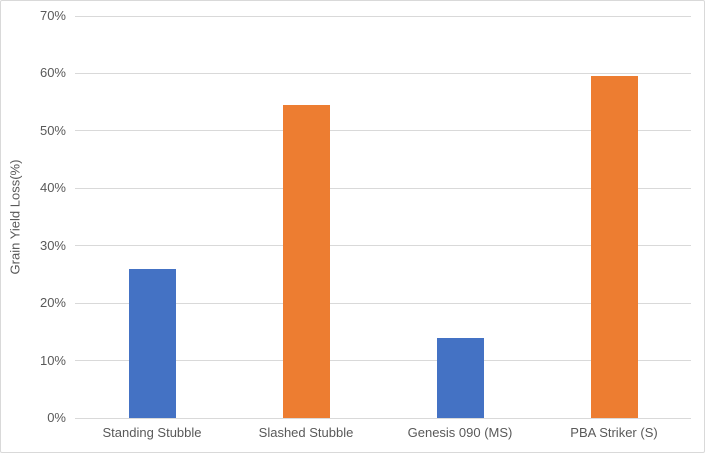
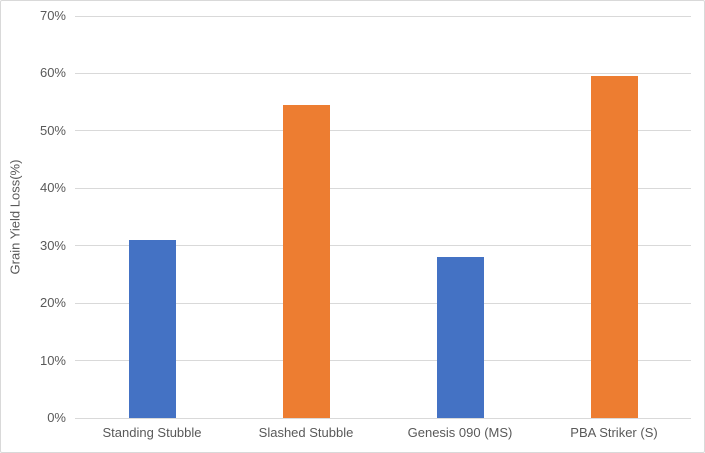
Standing Stubble: 26% -> 31%
Genesis 090 (MS): 14% -> 28%
